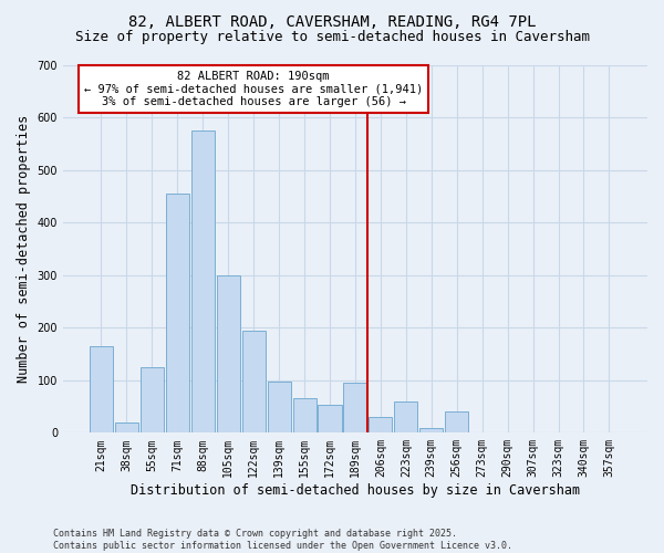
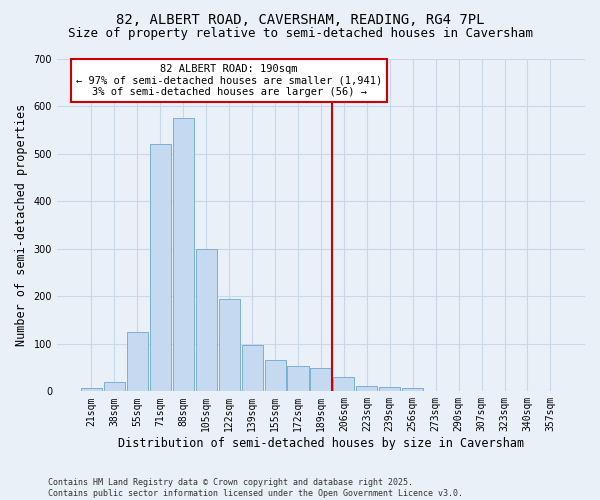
21sqm: 165 -> 8
71sqm: 455 -> 520
189sqm: 95 -> 50
223sqm: 60 -> 12
256sqm: 40 -> 7
